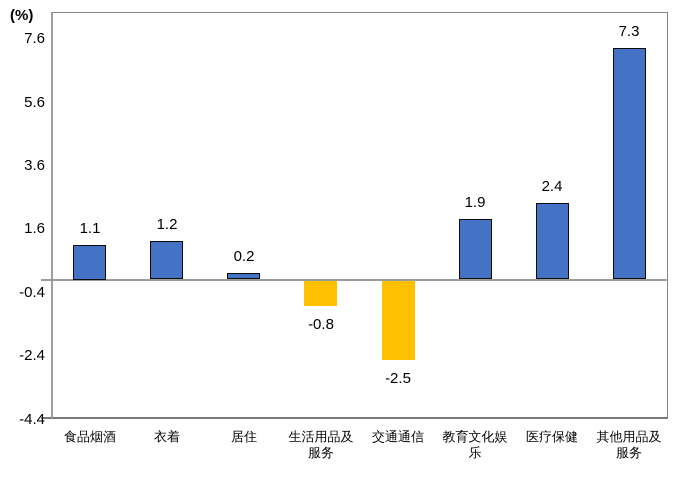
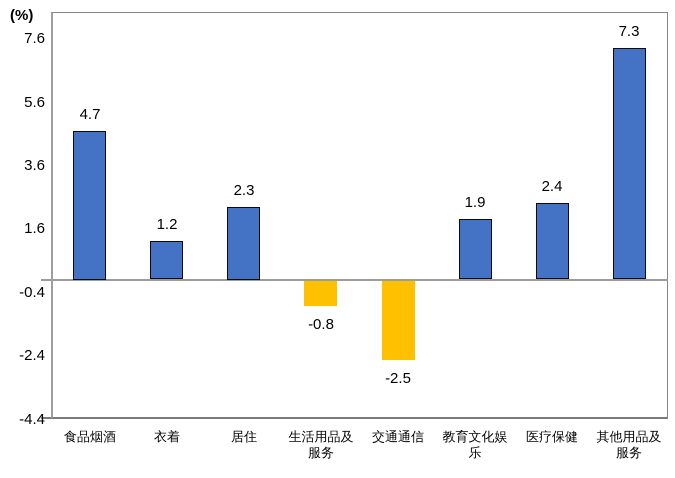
食品烟酒: 1.1 -> 4.7
居住: 0.2 -> 2.3
